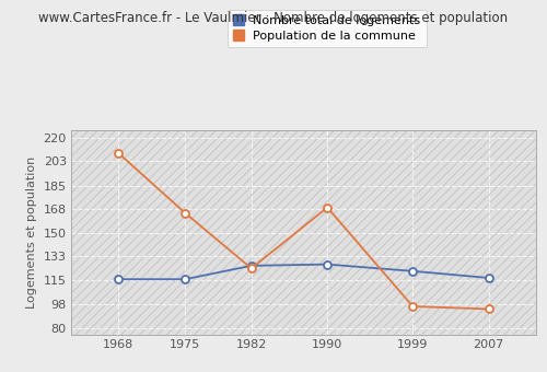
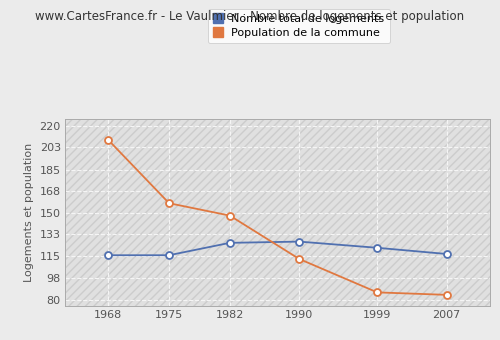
Population de la commune/1975: 165 -> 158
Population de la commune/1982: 124 -> 148
Population de la commune/1990: 169 -> 113
Population de la commune/1999: 96 -> 86
Population de la commune/2007: 94 -> 84
